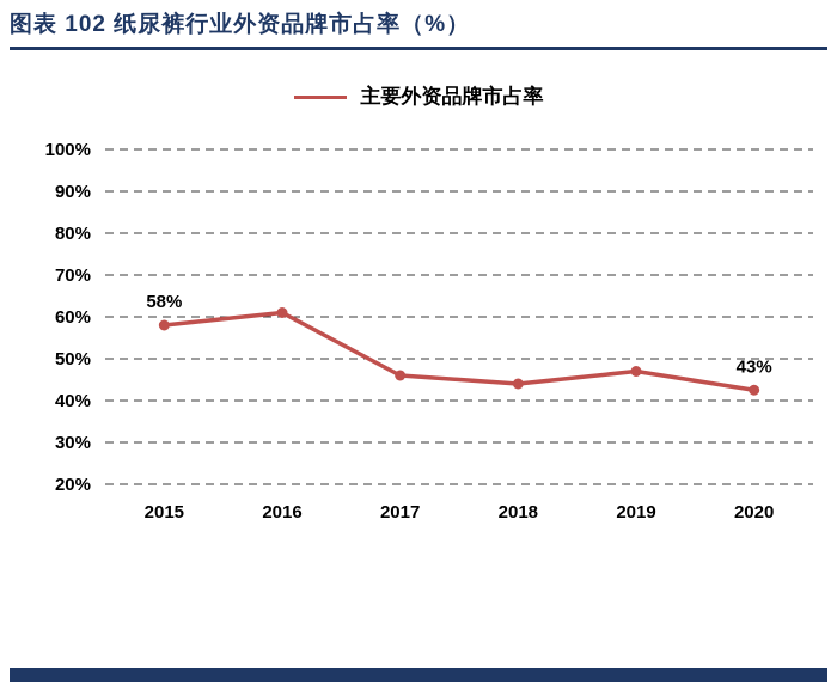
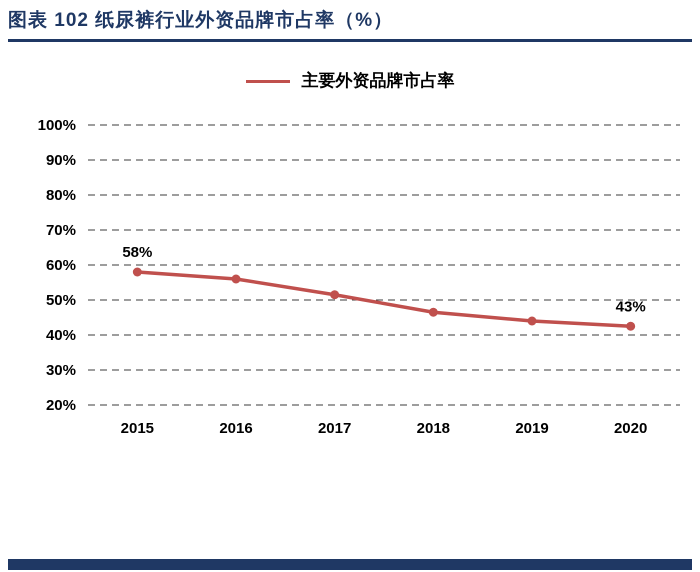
2016: 61% -> 56%
2017: 46% -> 52%
2018: 44% -> 46%
2019: 47% -> 44%
